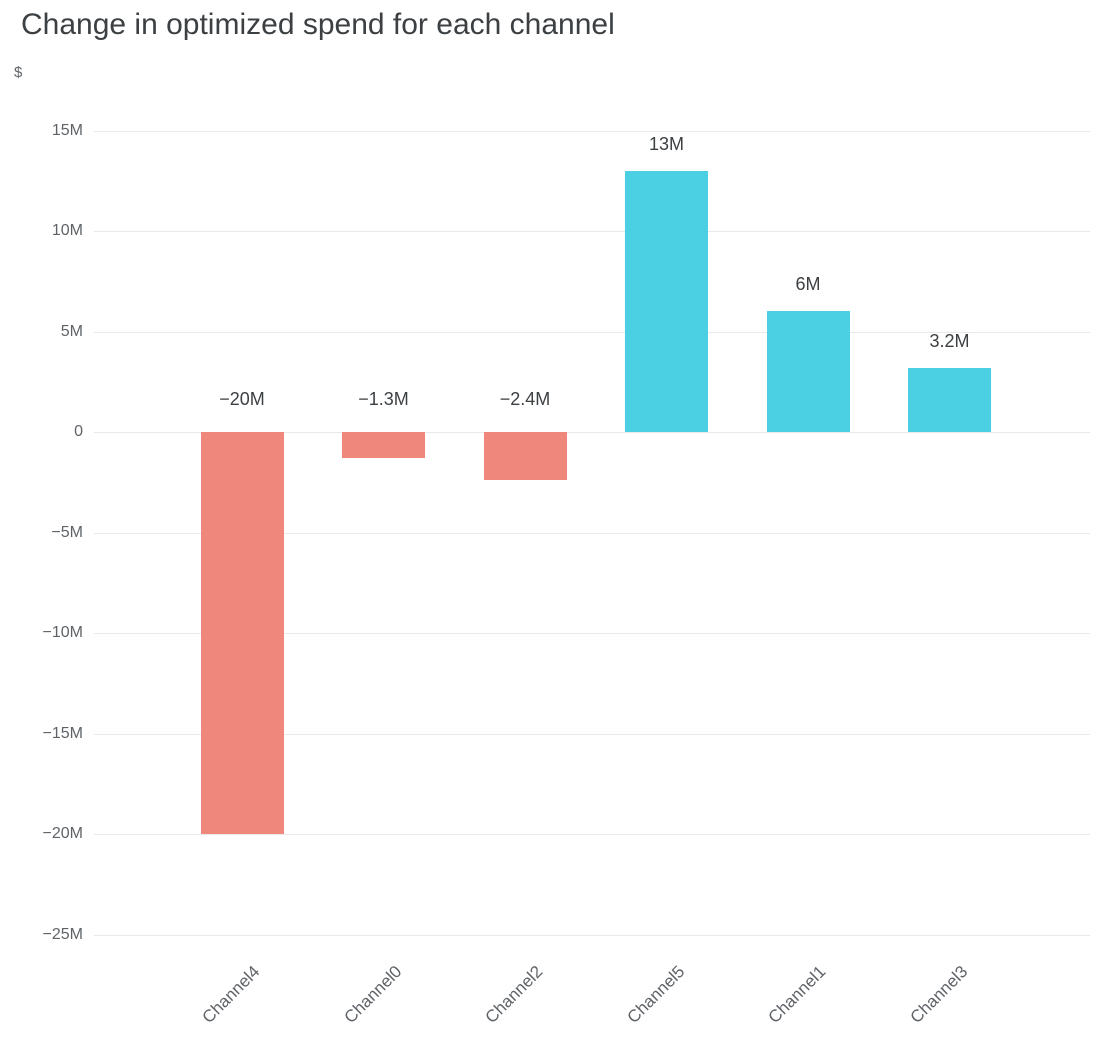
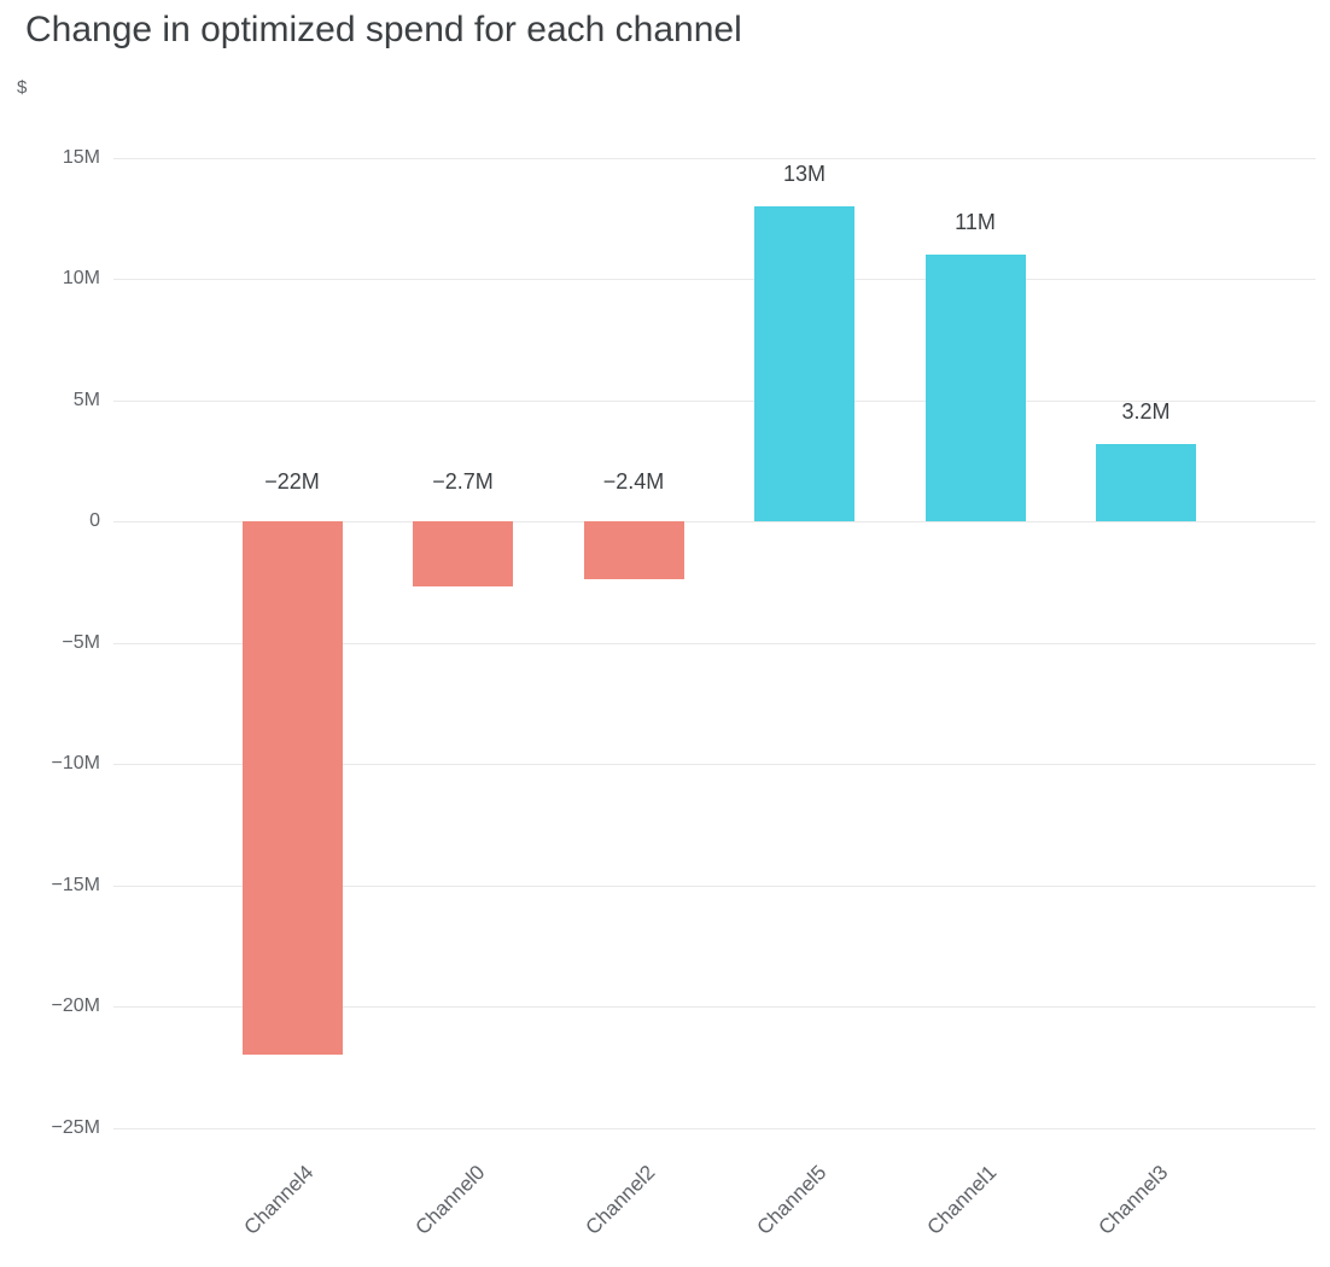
Channel4: −20M -> −22M
Channel0: −1.3M -> −2.7M
Channel1: 6M -> 11M
